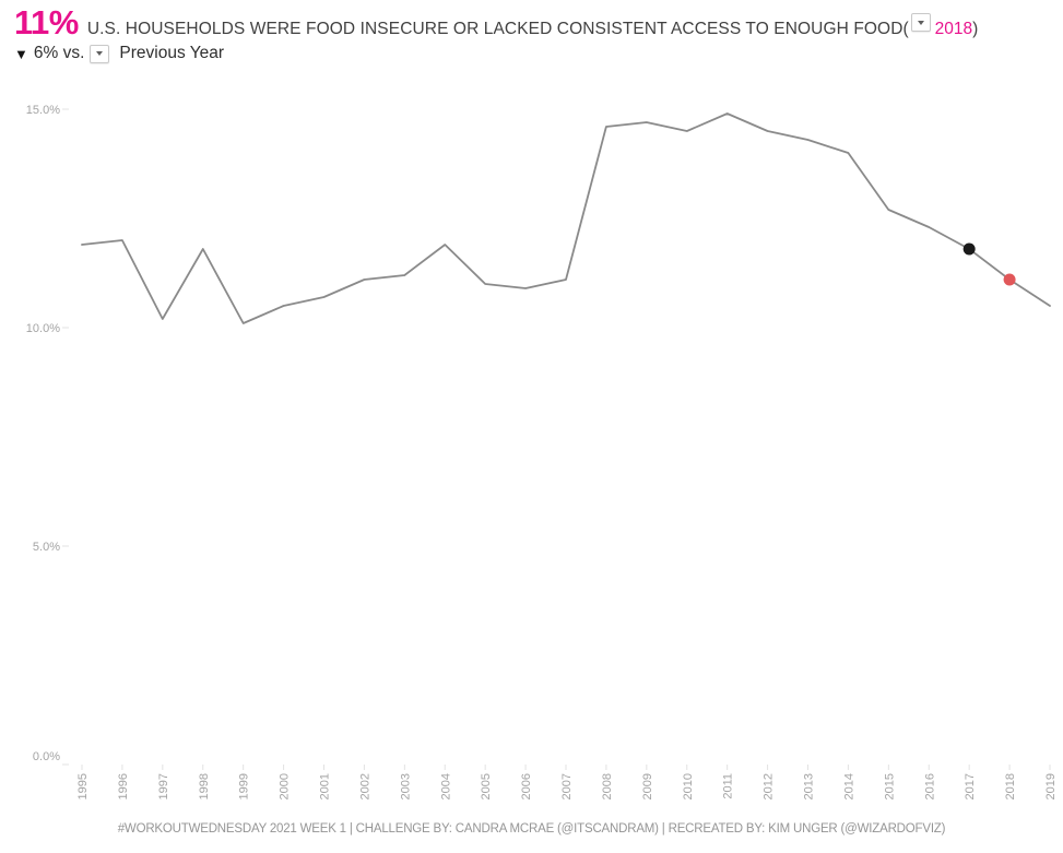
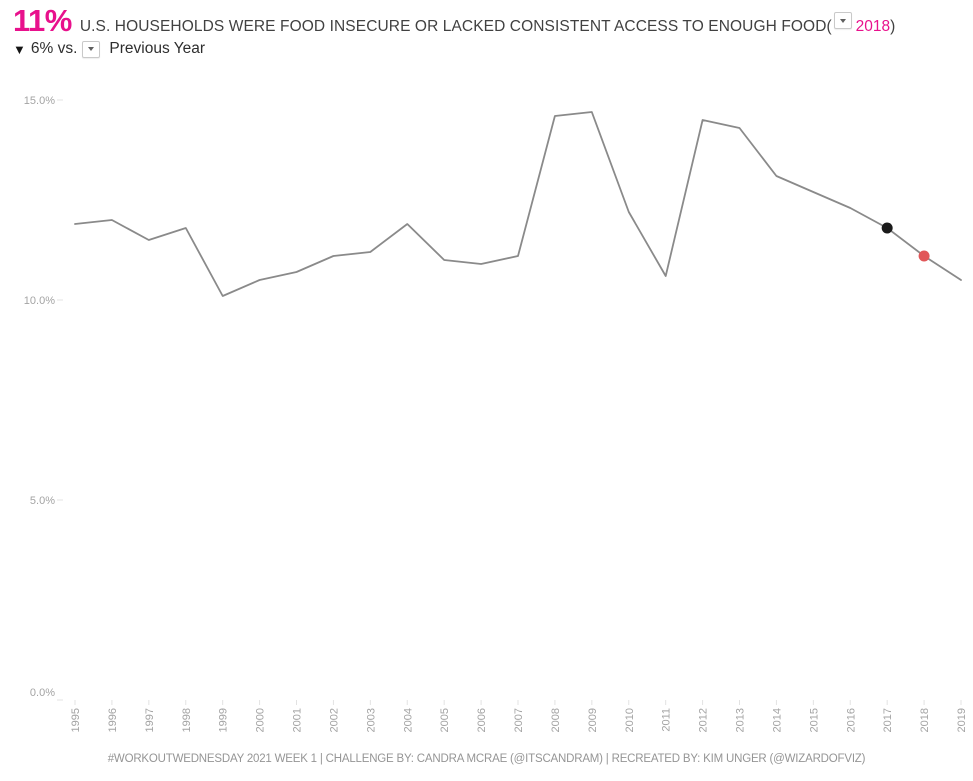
1997: 10.2% -> 11.5%
2010: 14.5% -> 12.2%
2011: 14.9% -> 10.6%
2014: 14.0% -> 13.1%
